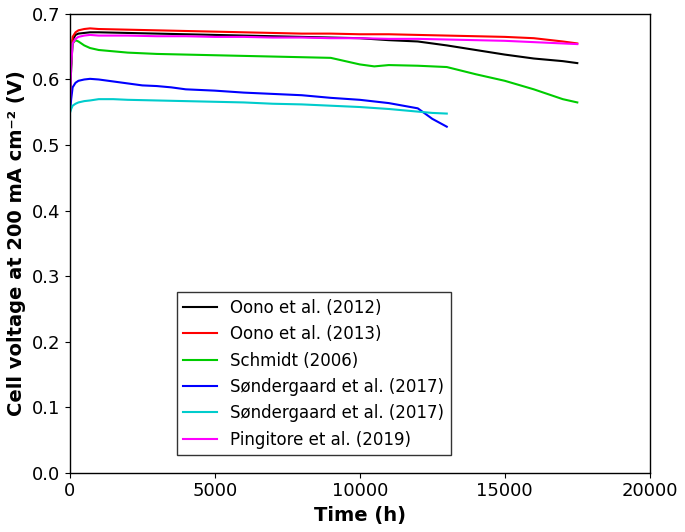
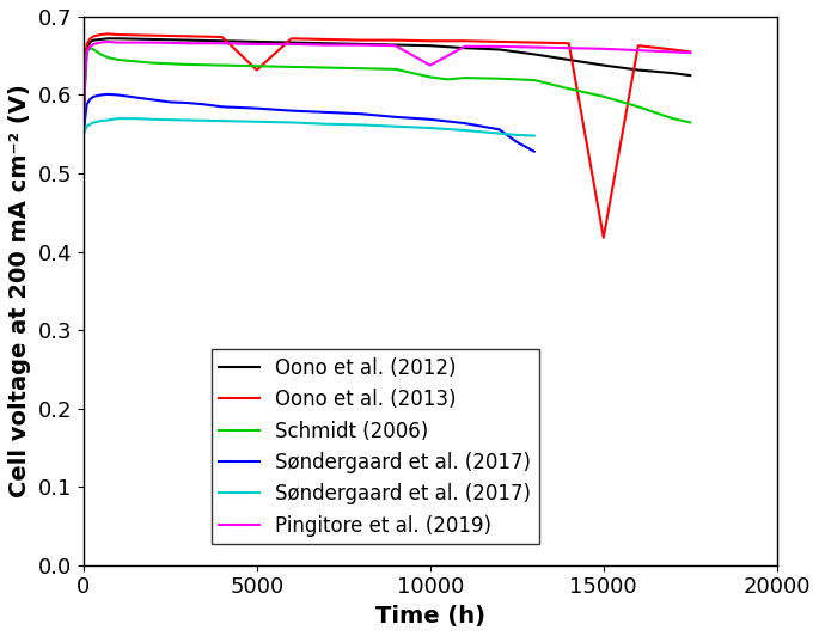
Oono et al. (2013)/5000: 0.673 -> 0.632
Pingitore et al. (2019)/10000: 0.663 -> 0.638
Oono et al. (2013)/15000: 0.665 -> 0.418
